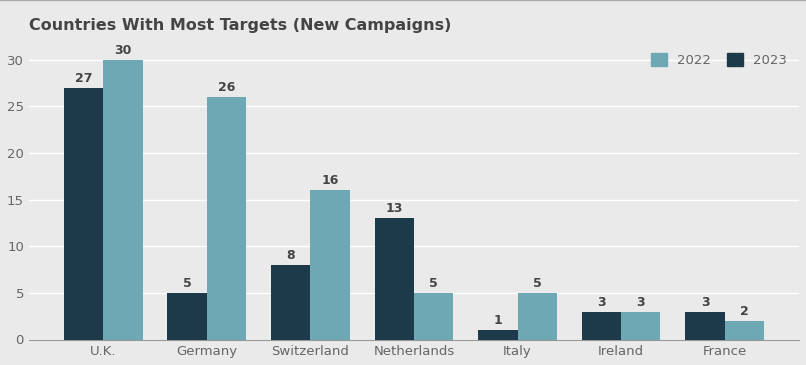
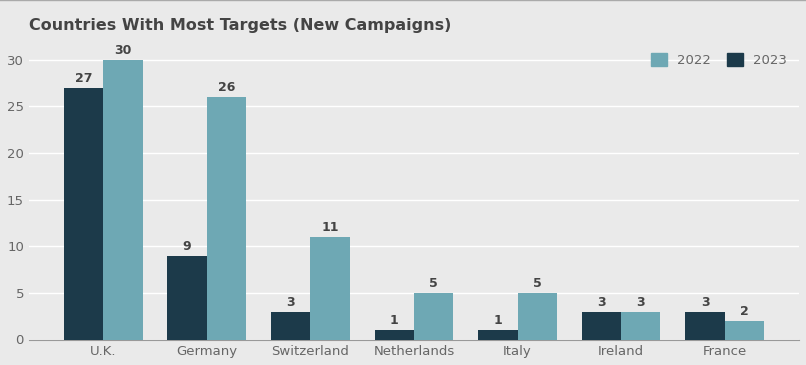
2023/Germany: 5 -> 9
2023/Switzerland: 8 -> 3
2022/Switzerland: 16 -> 11
2023/Netherlands: 13 -> 1
